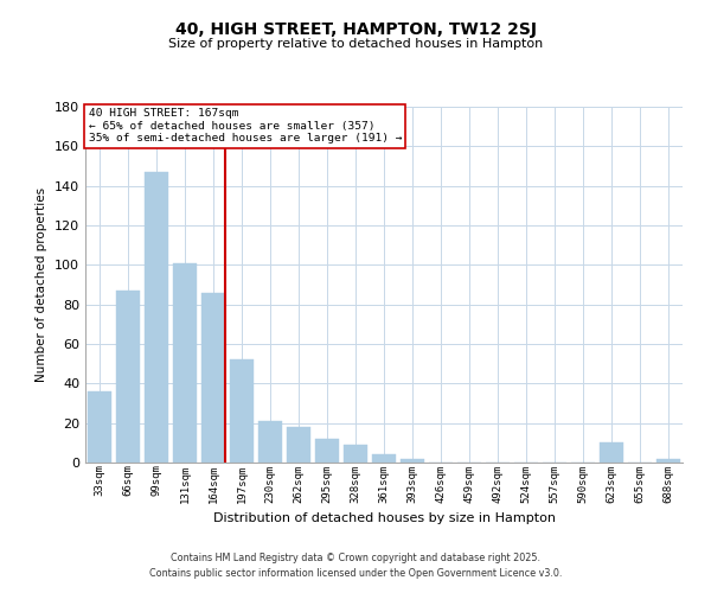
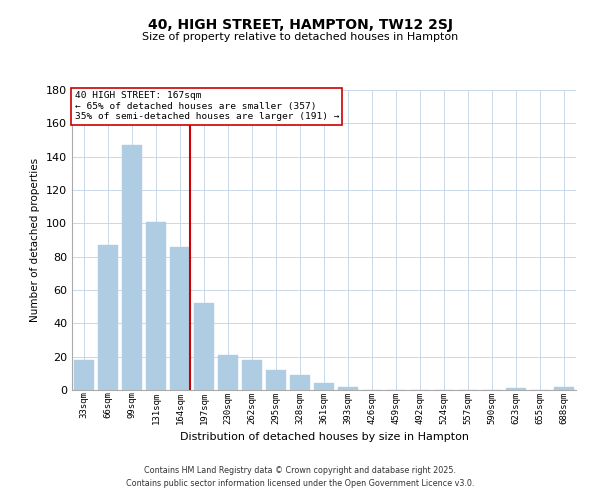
33sqm: 36 -> 18
623sqm: 10 -> 1
